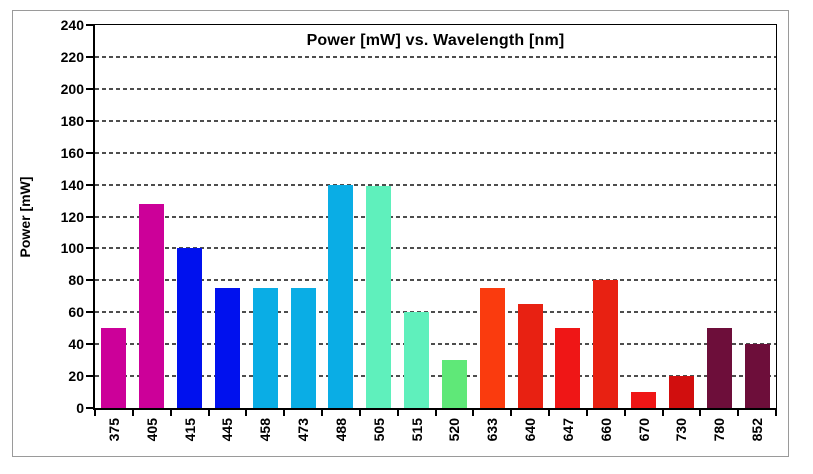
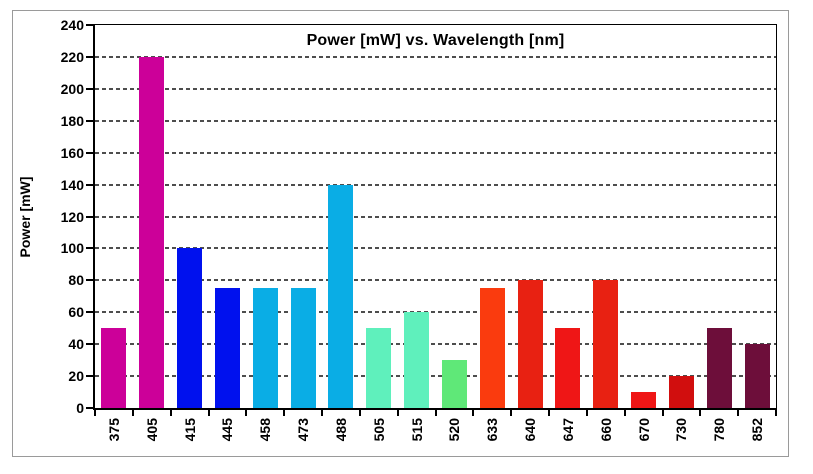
405: 128 -> 220
505: 139 -> 50
640: 65 -> 80
